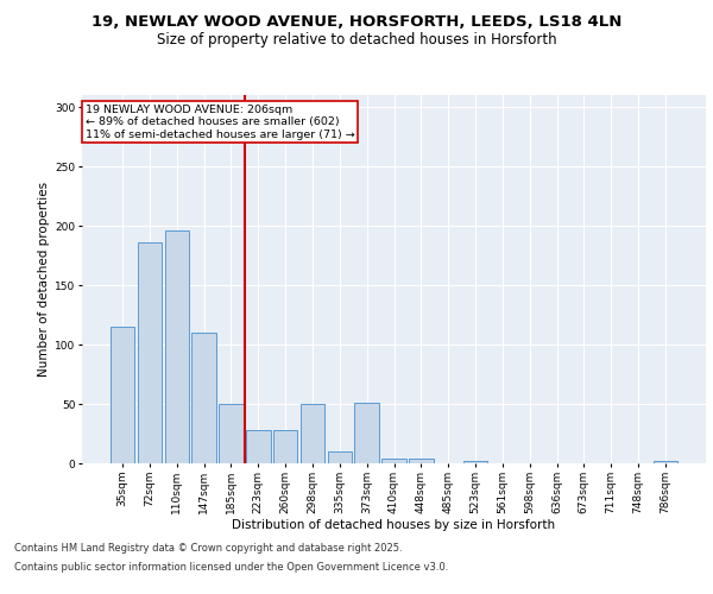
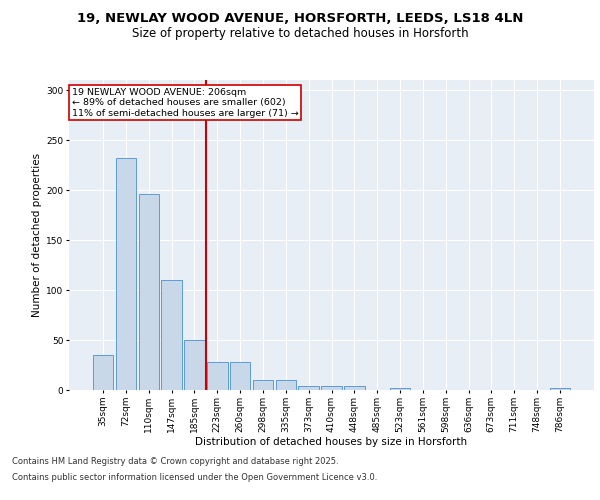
35sqm: 115 -> 35
72sqm: 186 -> 232
298sqm: 50 -> 10
373sqm: 51 -> 4
